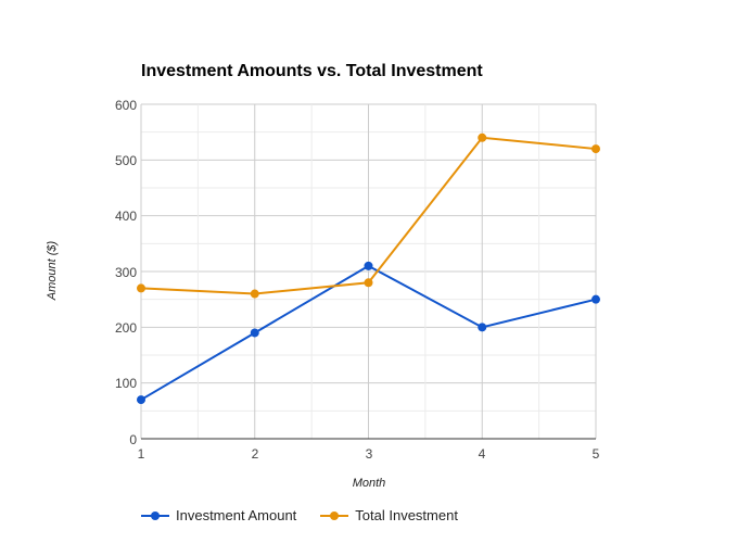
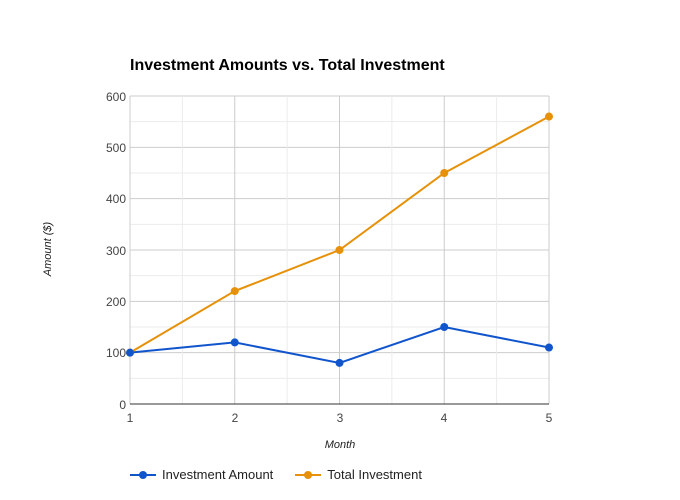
Investment Amount/1: 70 -> 100
Total Investment/1: 270 -> 100
Investment Amount/2: 190 -> 120
Total Investment/2: 260 -> 220
Investment Amount/3: 310 -> 80
Total Investment/3: 280 -> 300
Investment Amount/4: 200 -> 150
Total Investment/4: 540 -> 450
Investment Amount/5: 250 -> 110
Total Investment/5: 520 -> 560
